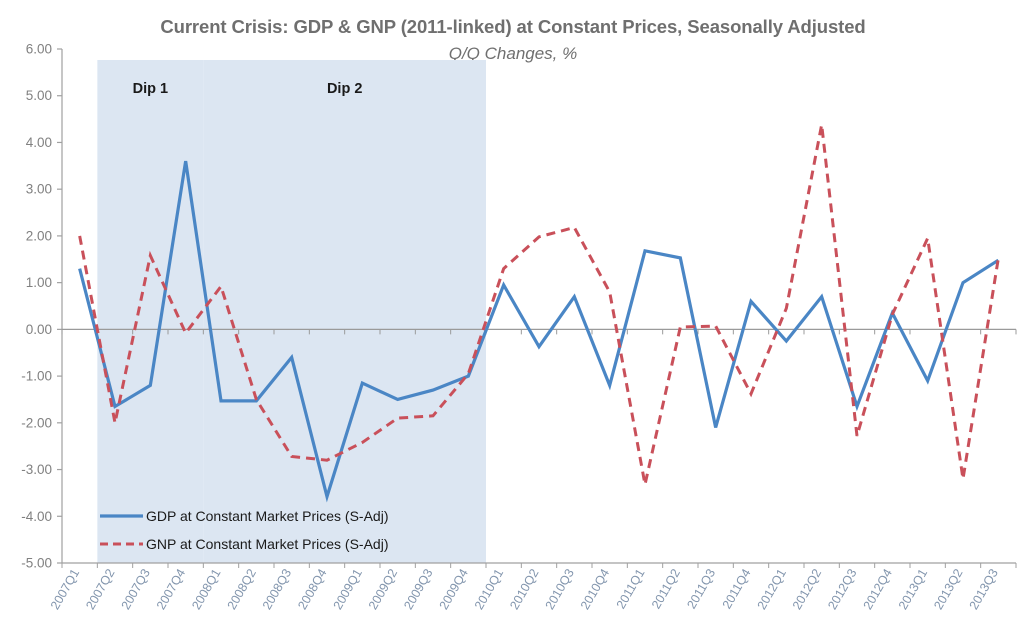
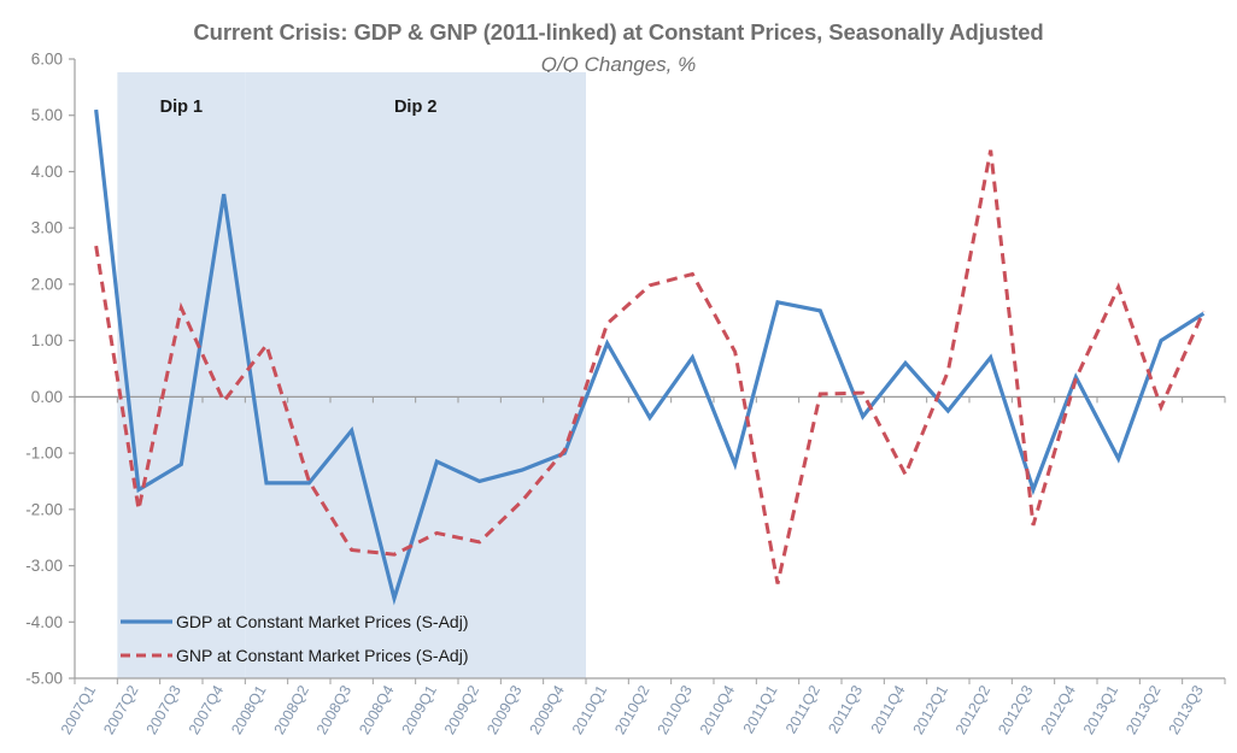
GDP at Constant Market Prices (S-Adj)/2007Q1: 1.3 -> 5.1
GNP at Constant Market Prices (S-Adj)/2007Q1: 2.0 -> 2.7
GNP at Constant Market Prices (S-Adj)/2009Q2: -1.9 -> -2.6
GDP at Constant Market Prices (S-Adj)/2011Q3: -2.1 -> -0.3
GNP at Constant Market Prices (S-Adj)/2013Q2: -3.2 -> -0.2
